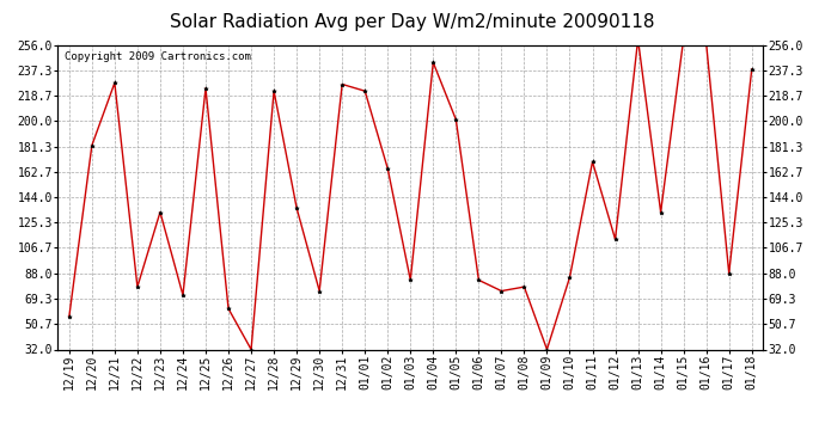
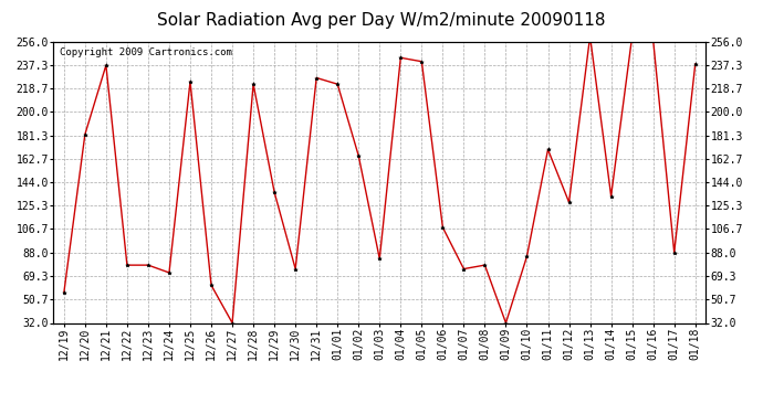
12/21: 228 -> 237
12/23: 133 -> 78
01/05: 201 -> 240
01/06: 83 -> 108
01/12: 113 -> 128
